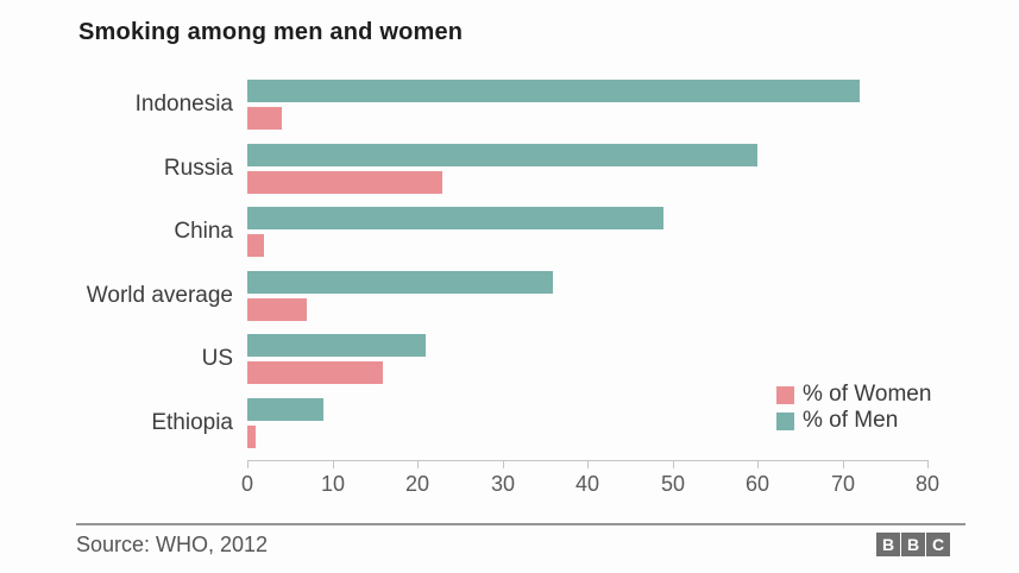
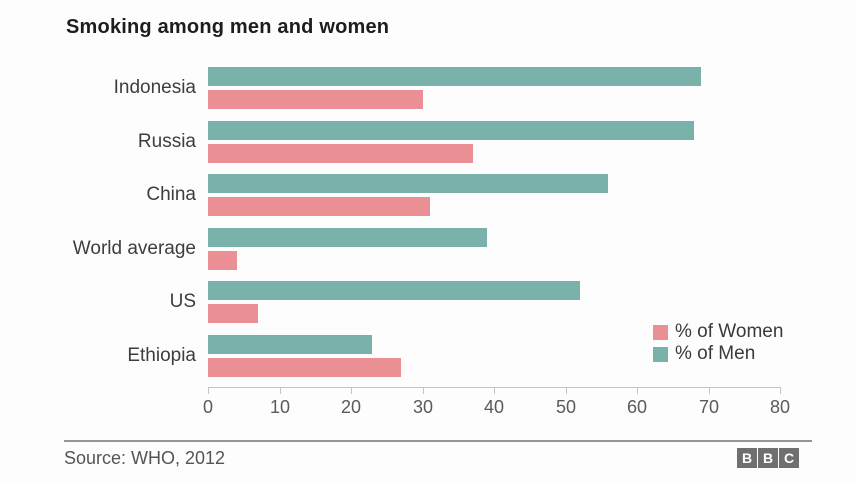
% of Men/Indonesia: 72 -> 69
% of Women/Indonesia: 4 -> 30
% of Men/Russia: 60 -> 68
% of Women/Russia: 23 -> 37
% of Men/China: 49 -> 56
% of Women/China: 2 -> 31
% of Men/World average: 36 -> 39
% of Women/World average: 7 -> 4
% of Men/US: 21 -> 52
% of Women/US: 16 -> 7
% of Men/Ethiopia: 9 -> 23
% of Women/Ethiopia: 1 -> 27
